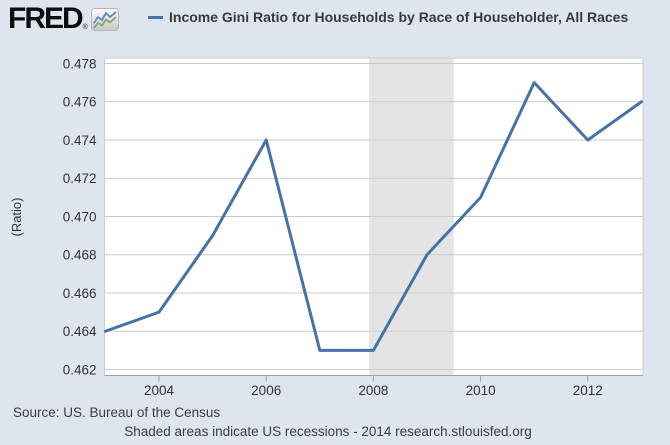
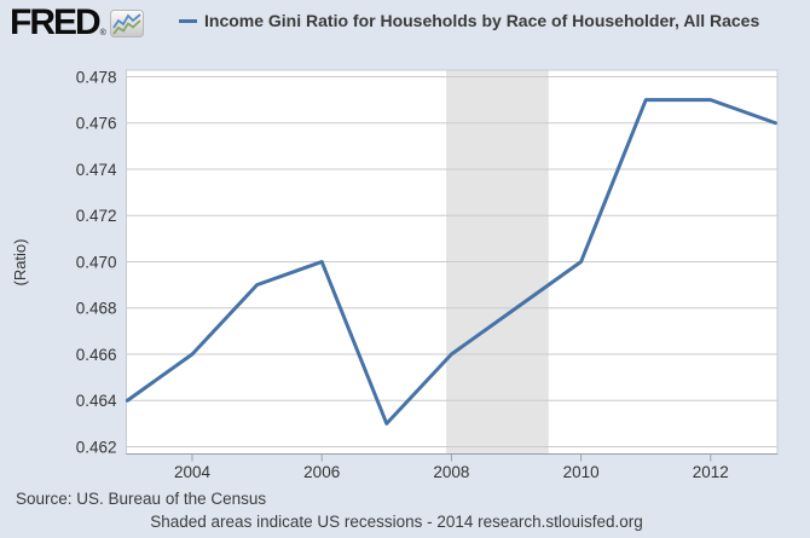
2004: 0.465 -> 0.466
2006: 0.474 -> 0.470
2008: 0.463 -> 0.466
2010: 0.471 -> 0.470
2012: 0.474 -> 0.477
